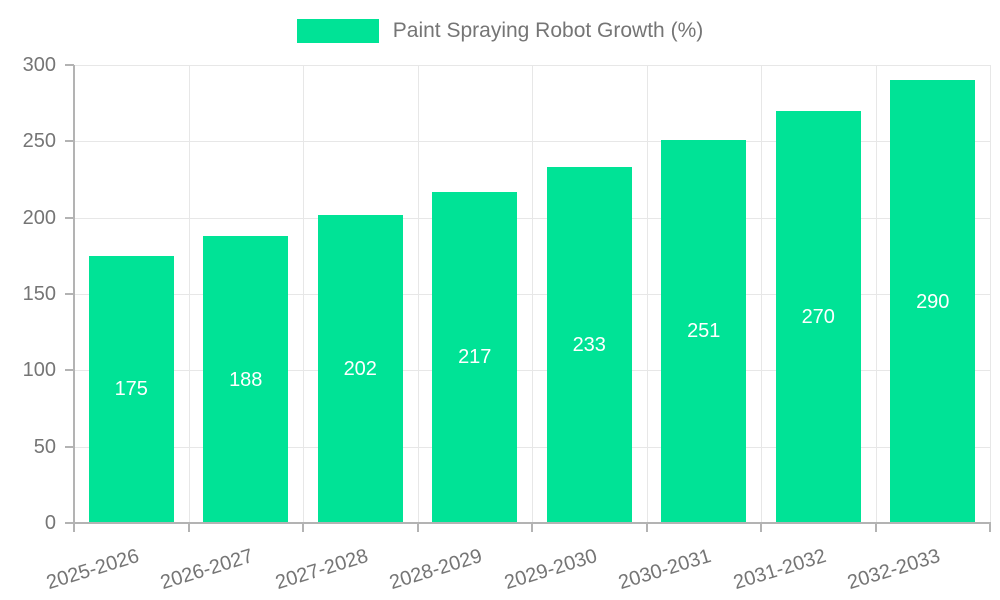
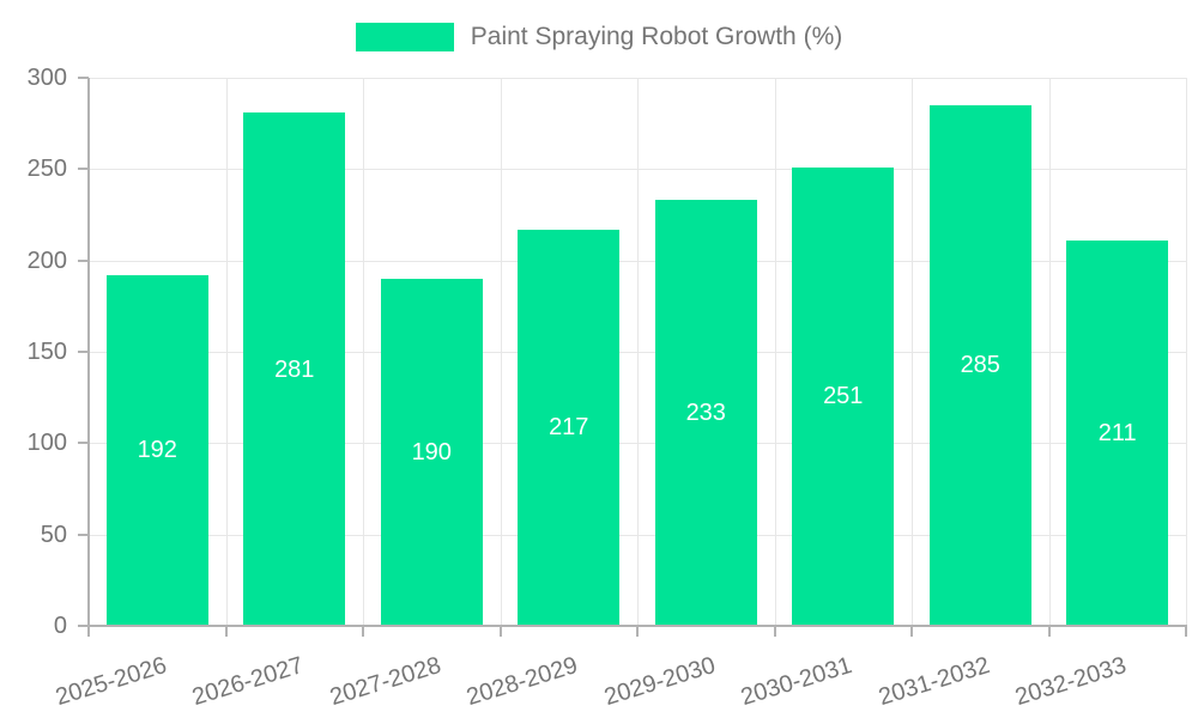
2025-2026: 175 -> 192
2026-2027: 188 -> 281
2027-2028: 202 -> 190
2031-2032: 270 -> 285
2032-2033: 290 -> 211
